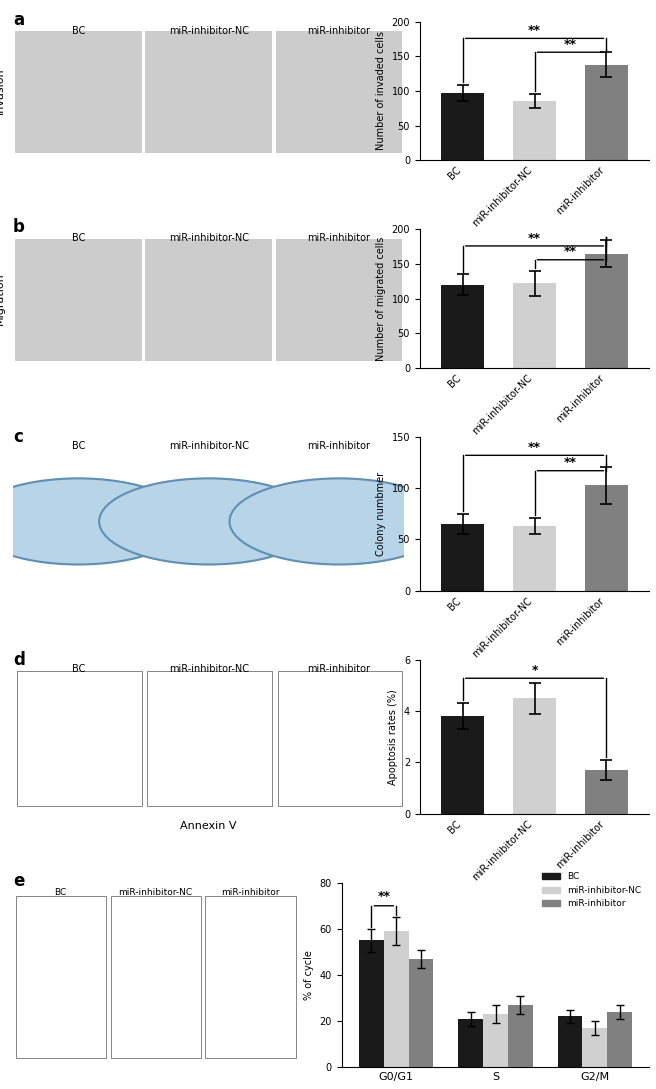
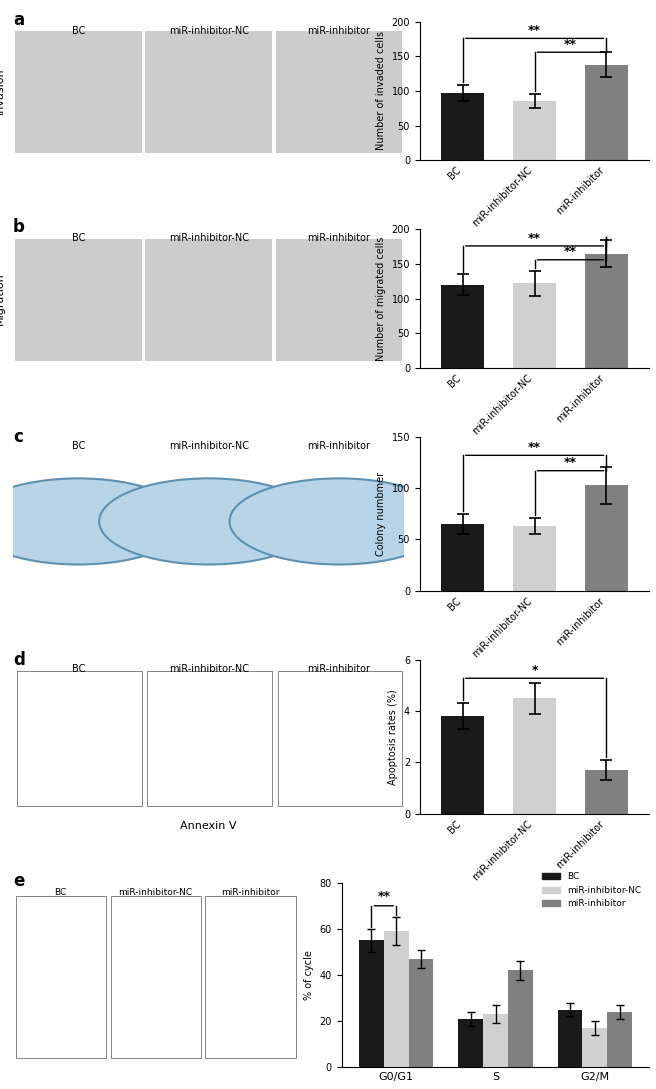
miR-inhibitor/S: 27 -> 42
BC/G2/M: 22 -> 25
